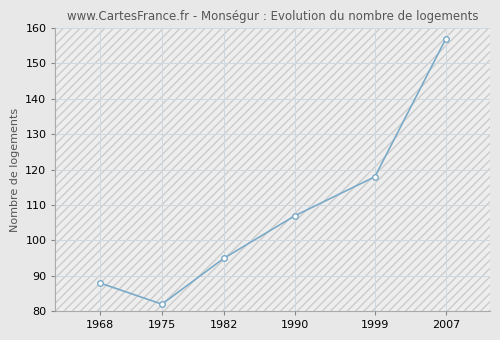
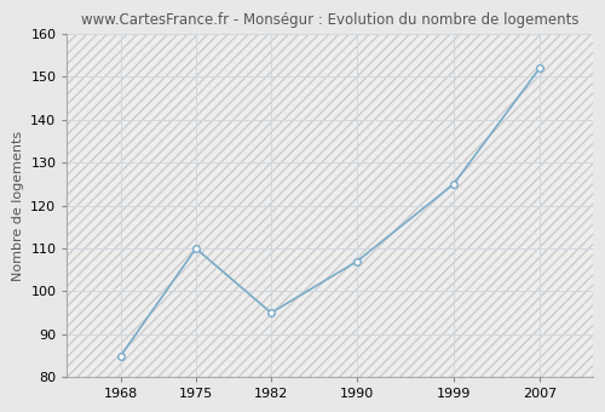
1968: 88 -> 85
1975: 82 -> 110
1999: 118 -> 125
2007: 157 -> 152
